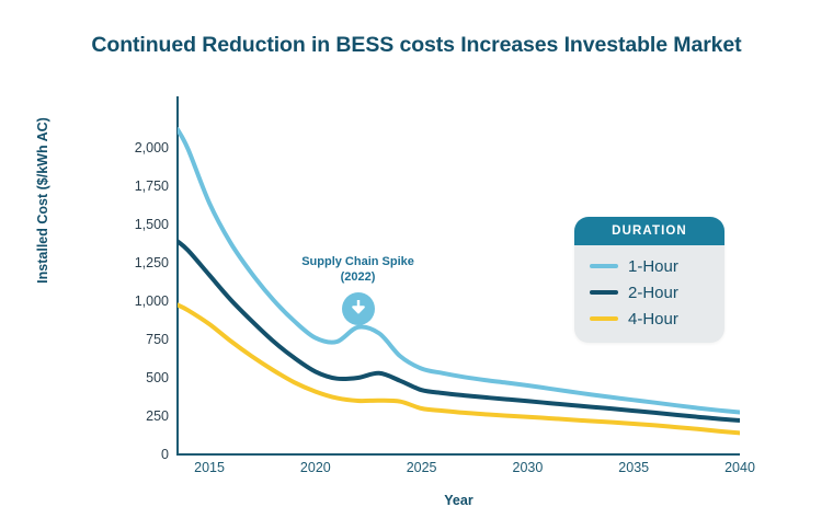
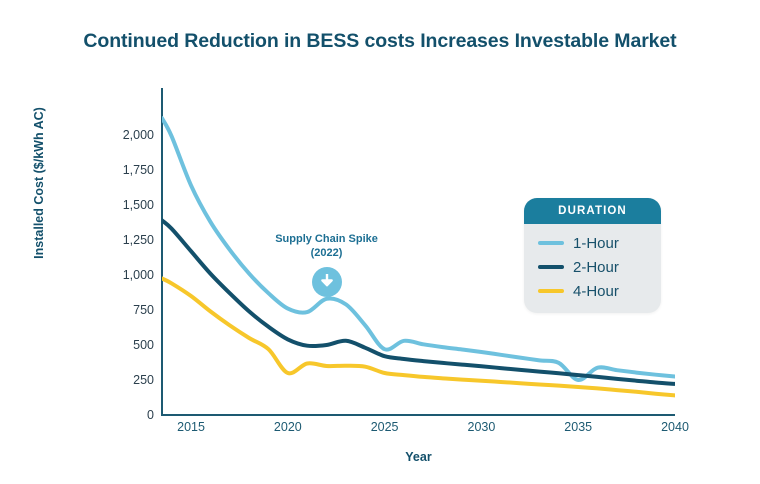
4-Hour/2020: 410 -> 300
1-Hour/2025: 560 -> 470
1-Hour/2035: 360 -> 250
